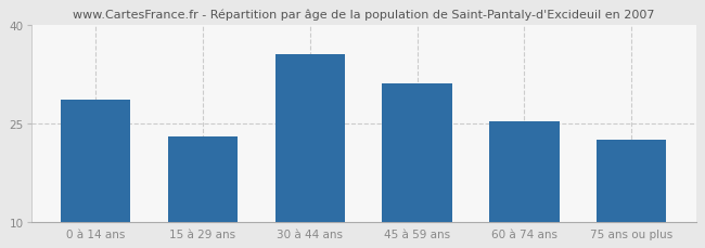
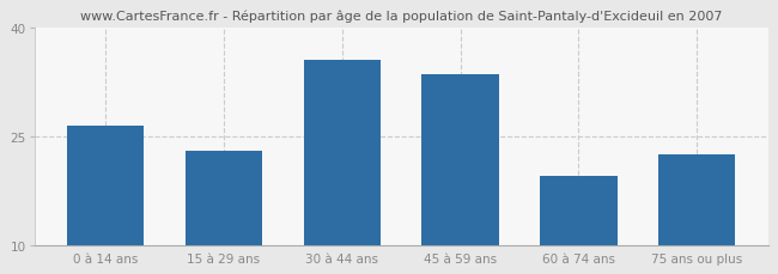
0 à 14 ans: 28.6 -> 26.5
45 à 59 ans: 31.0 -> 33.5
60 à 74 ans: 25.4 -> 19.5
